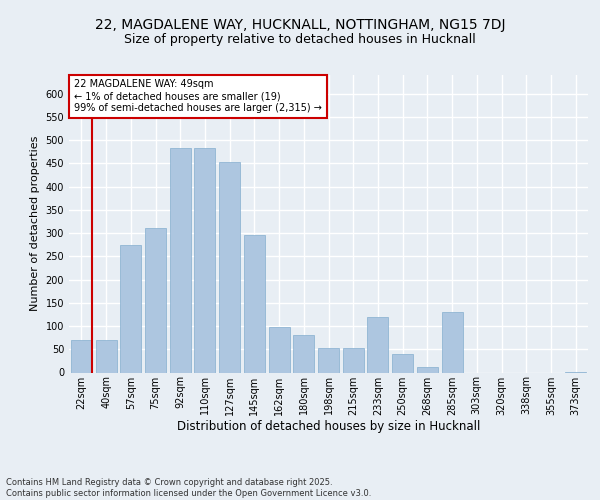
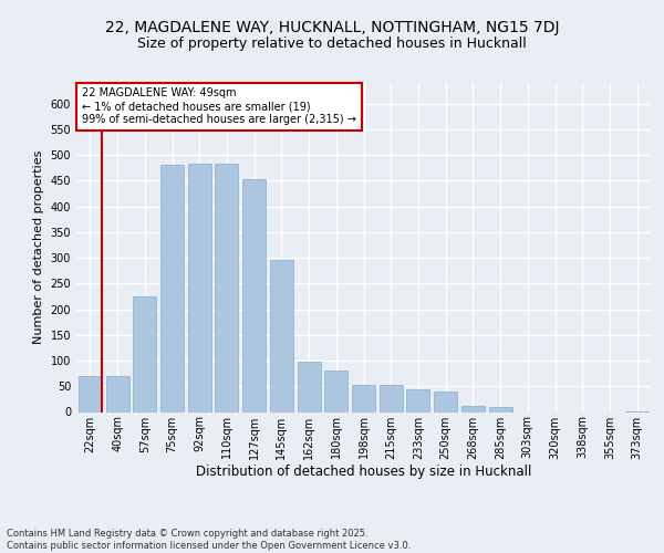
57sqm: 275 -> 225
75sqm: 310 -> 480
233sqm: 120 -> 45
285sqm: 130 -> 10
